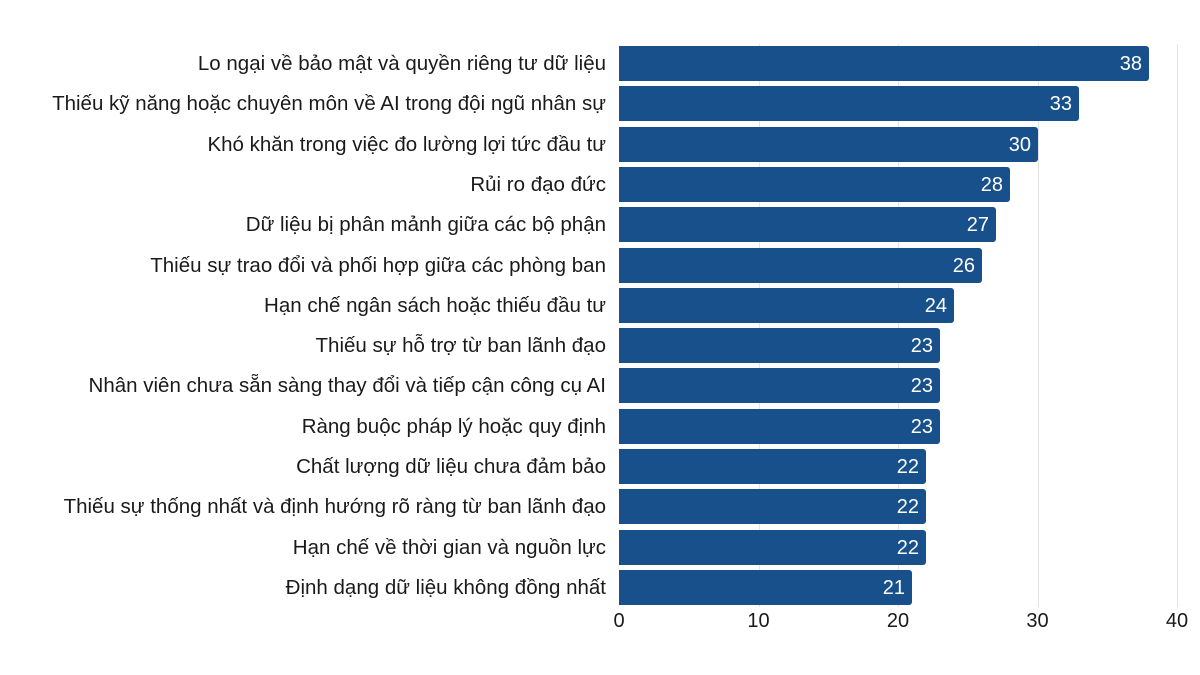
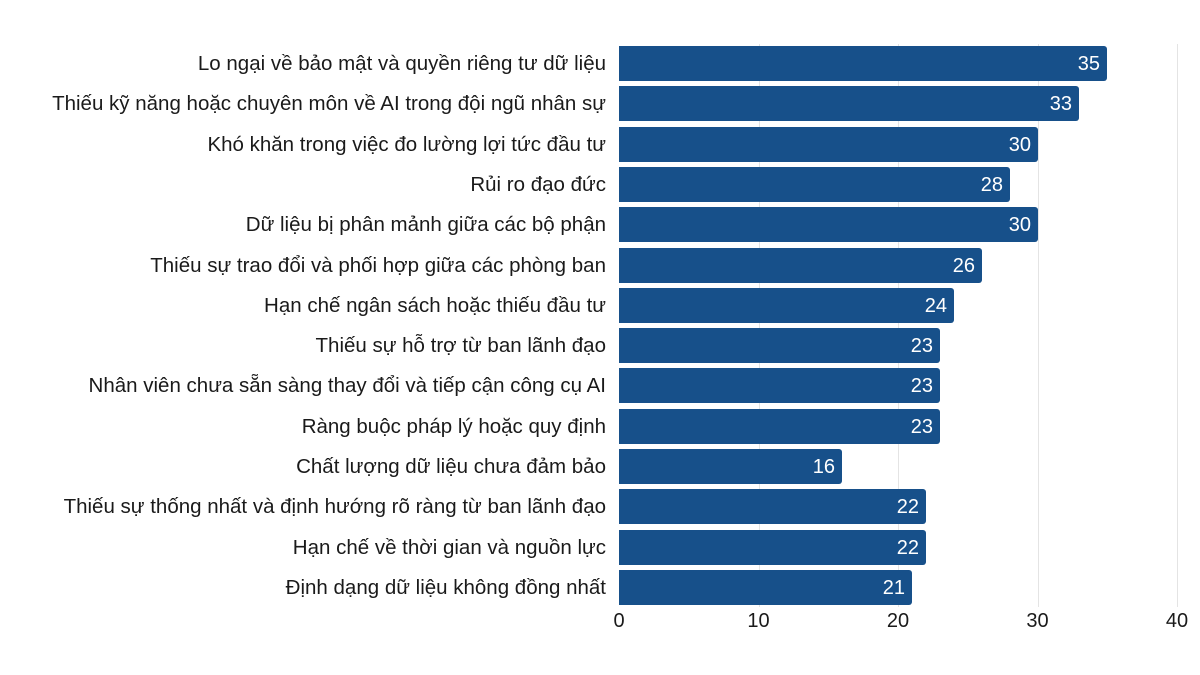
Lo ngại về bảo mật và quyền riêng tư dữ liệu: 38 -> 35
Dữ liệu bị phân mảnh giữa các bộ phận: 27 -> 30
Chất lượng dữ liệu chưa đảm bảo: 22 -> 16
